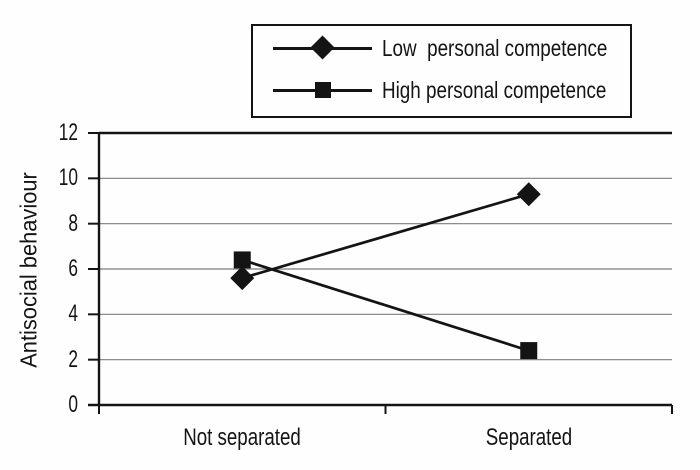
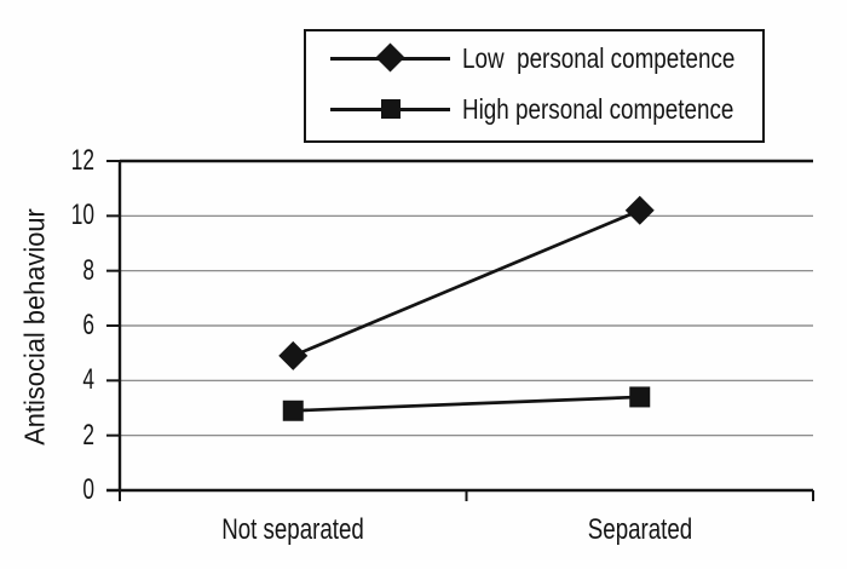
Low personal competence/Not separated: 5.6 -> 4.9
High personal competence/Not separated: 6.4 -> 2.9
Low personal competence/Separated: 9.3 -> 10.2
High personal competence/Separated: 2.4 -> 3.4
